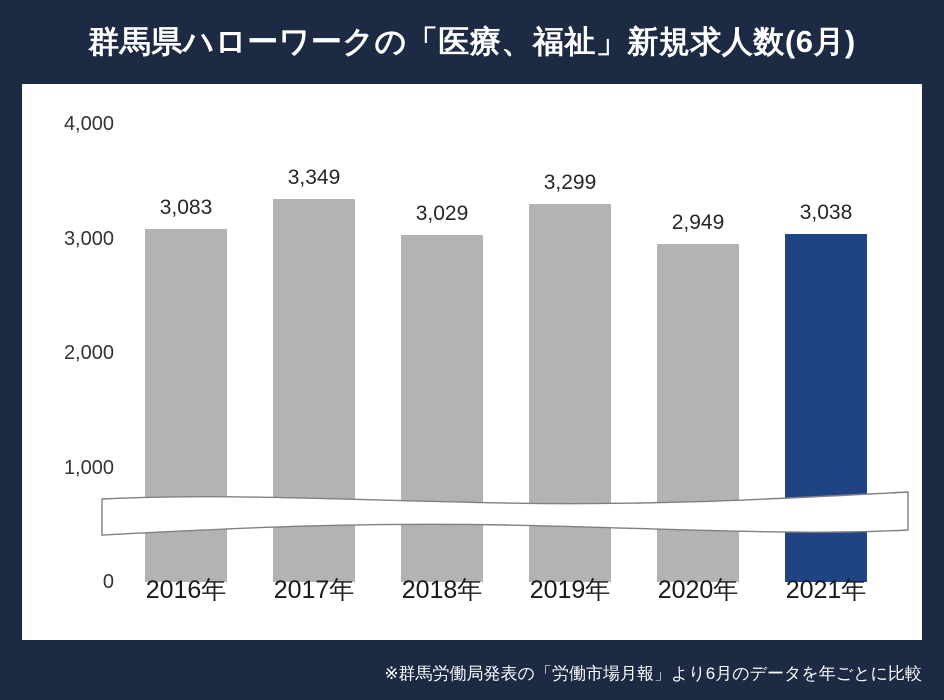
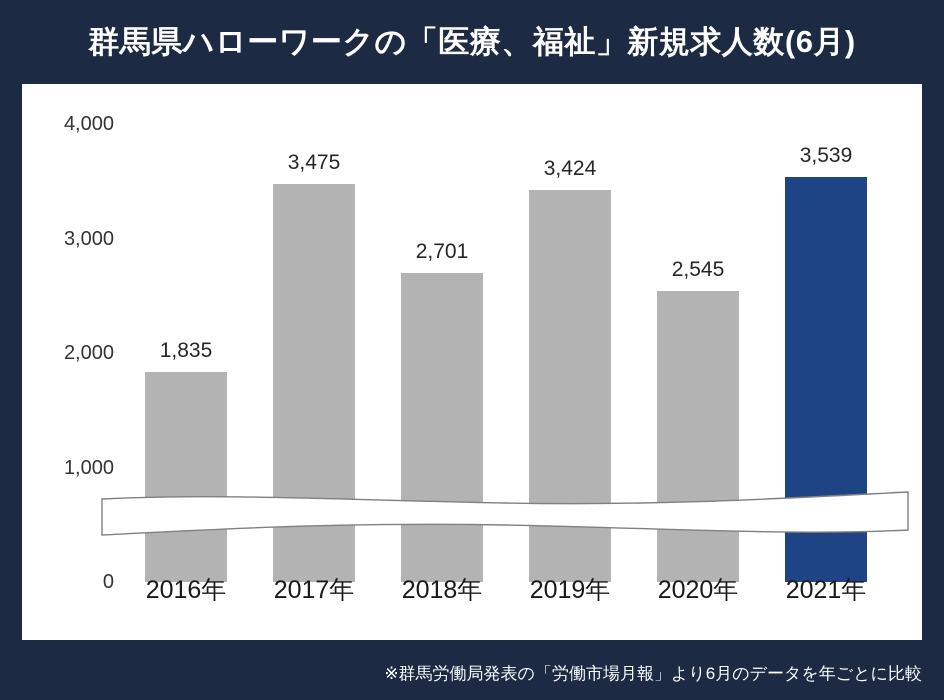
2016年: 3,083 -> 1,835
2017年: 3,349 -> 3,475
2018年: 3,029 -> 2,701
2019年: 3,299 -> 3,424
2020年: 2,949 -> 2,545
2021年: 3,038 -> 3,539
